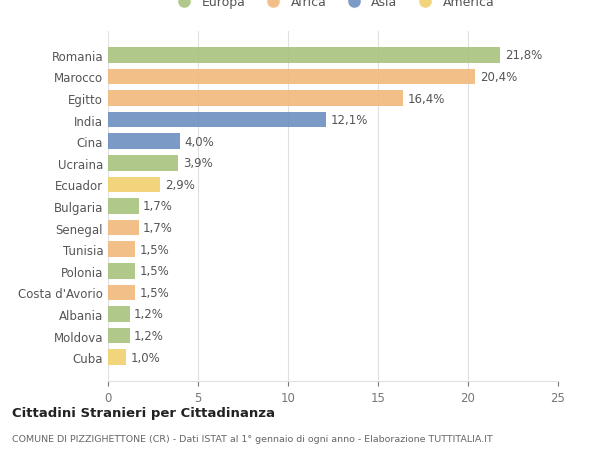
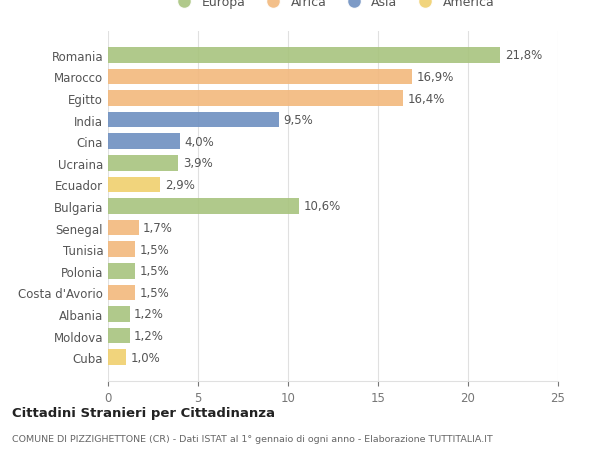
Marocco: 20,4% -> 16,9%
India: 12,1% -> 9,5%
Bulgaria: 1,7% -> 10,6%
